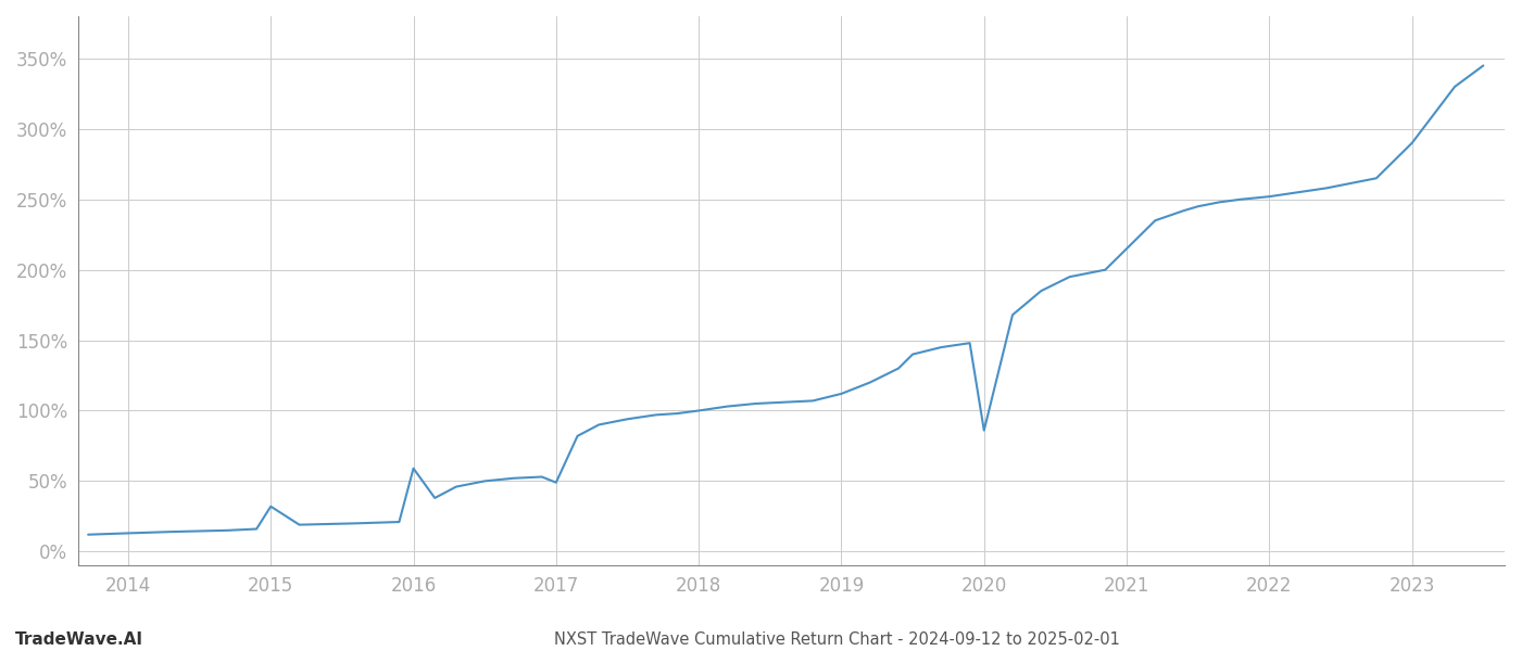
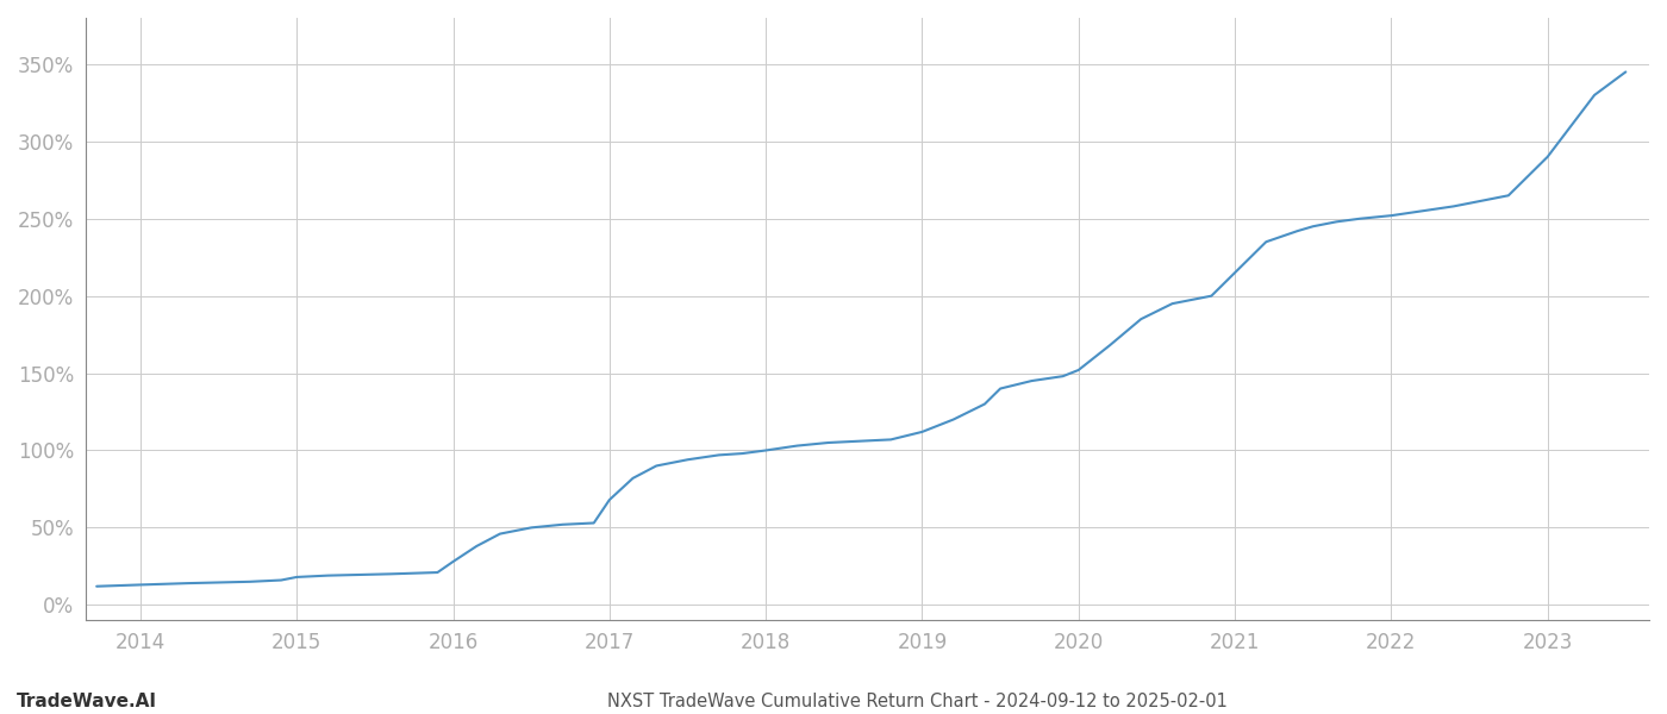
2015: 32% -> 18%
2016: 59% -> 28%
2017: 49% -> 68%
2020: 86% -> 152%
